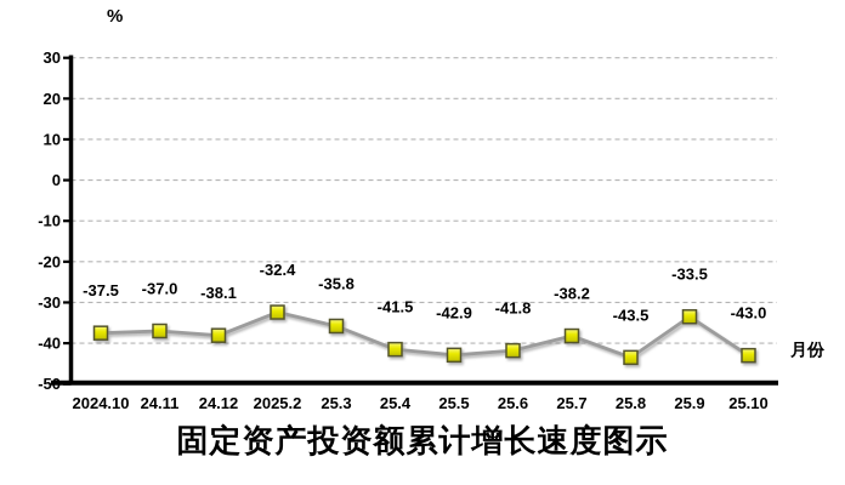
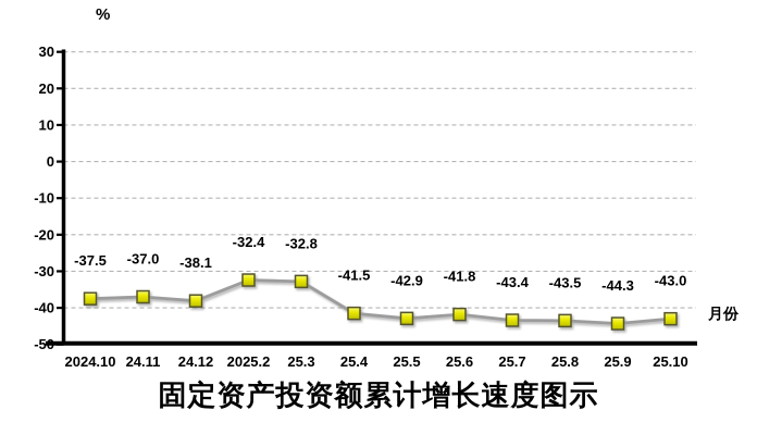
25.3: -35.8 -> -32.8
25.7: -38.2 -> -43.4
25.9: -33.5 -> -44.3
